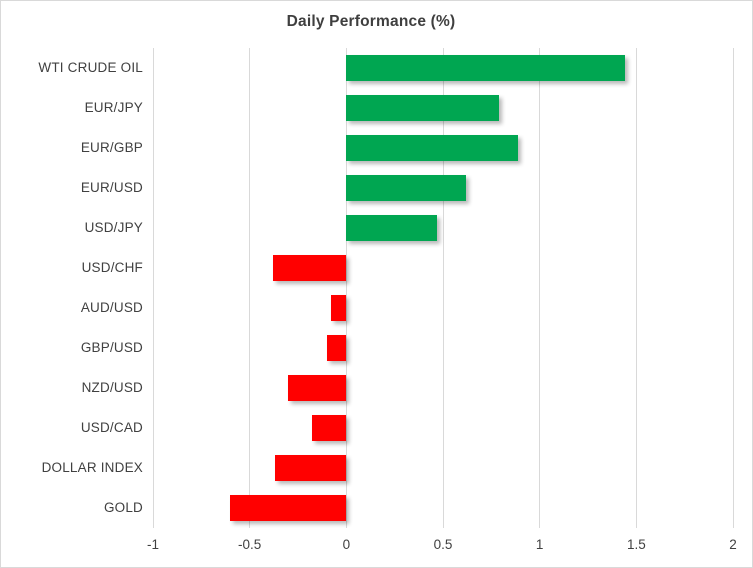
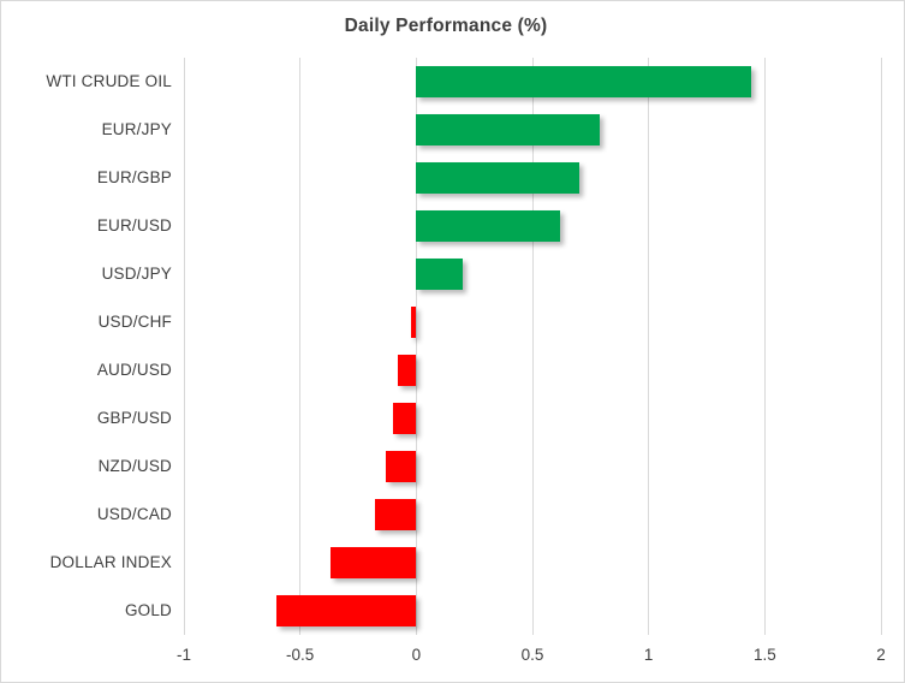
EUR/GBP: 0.89 -> 0.70
USD/JPY: 0.47 -> 0.20
USD/CHF: -0.38 -> -0.02
NZD/USD: -0.30 -> -0.13
